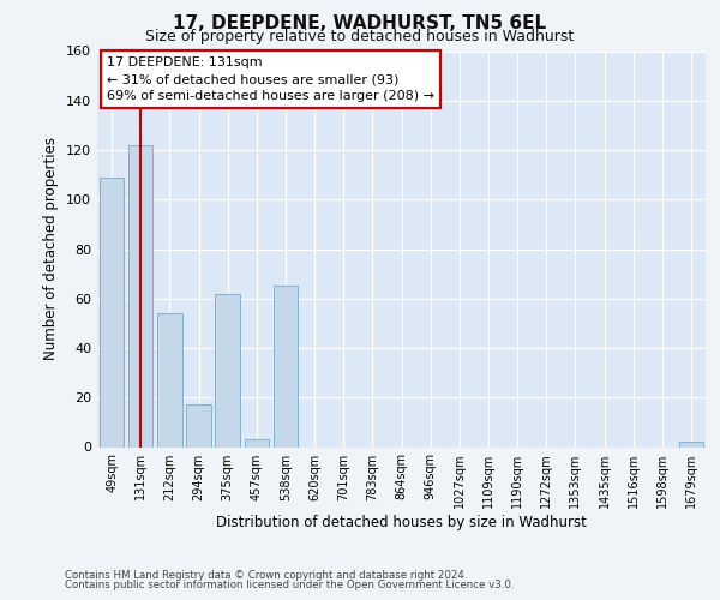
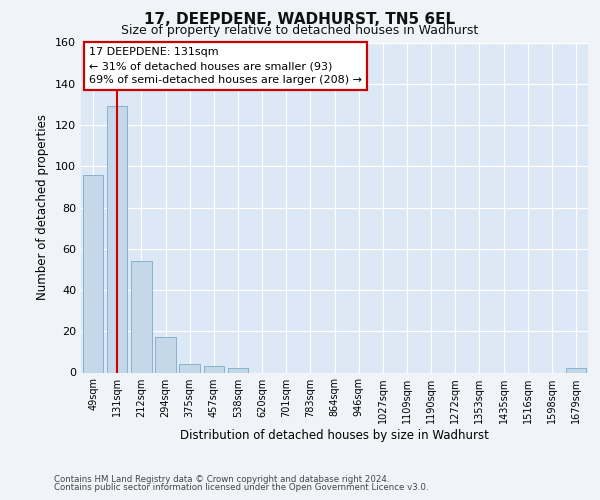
49sqm: 109 -> 96
131sqm: 122 -> 129
375sqm: 62 -> 4
538sqm: 65 -> 2
